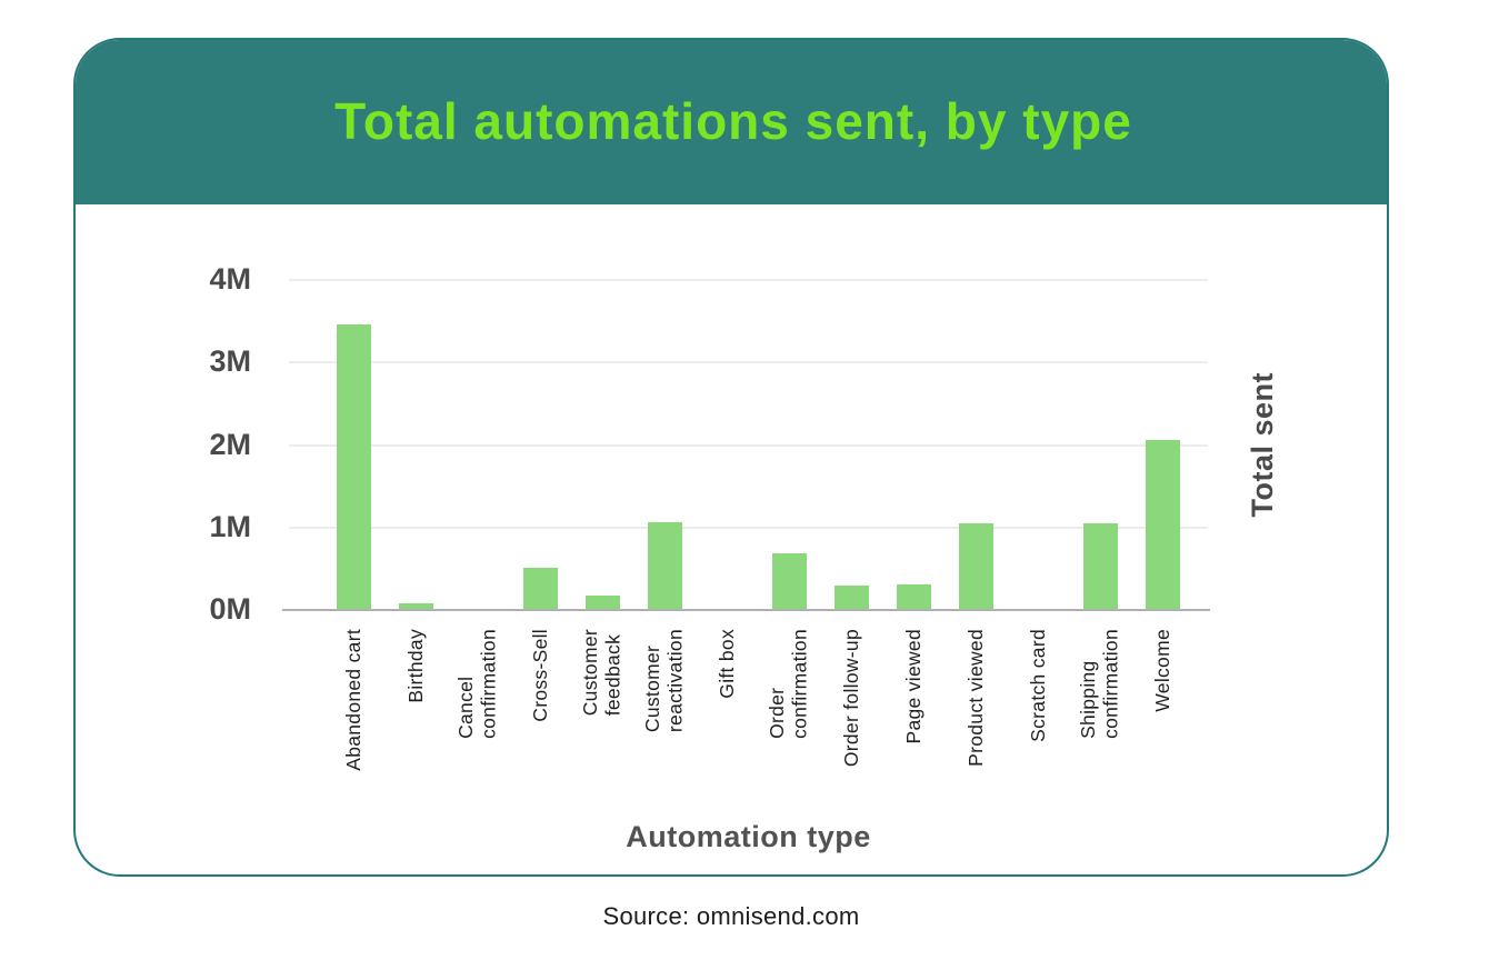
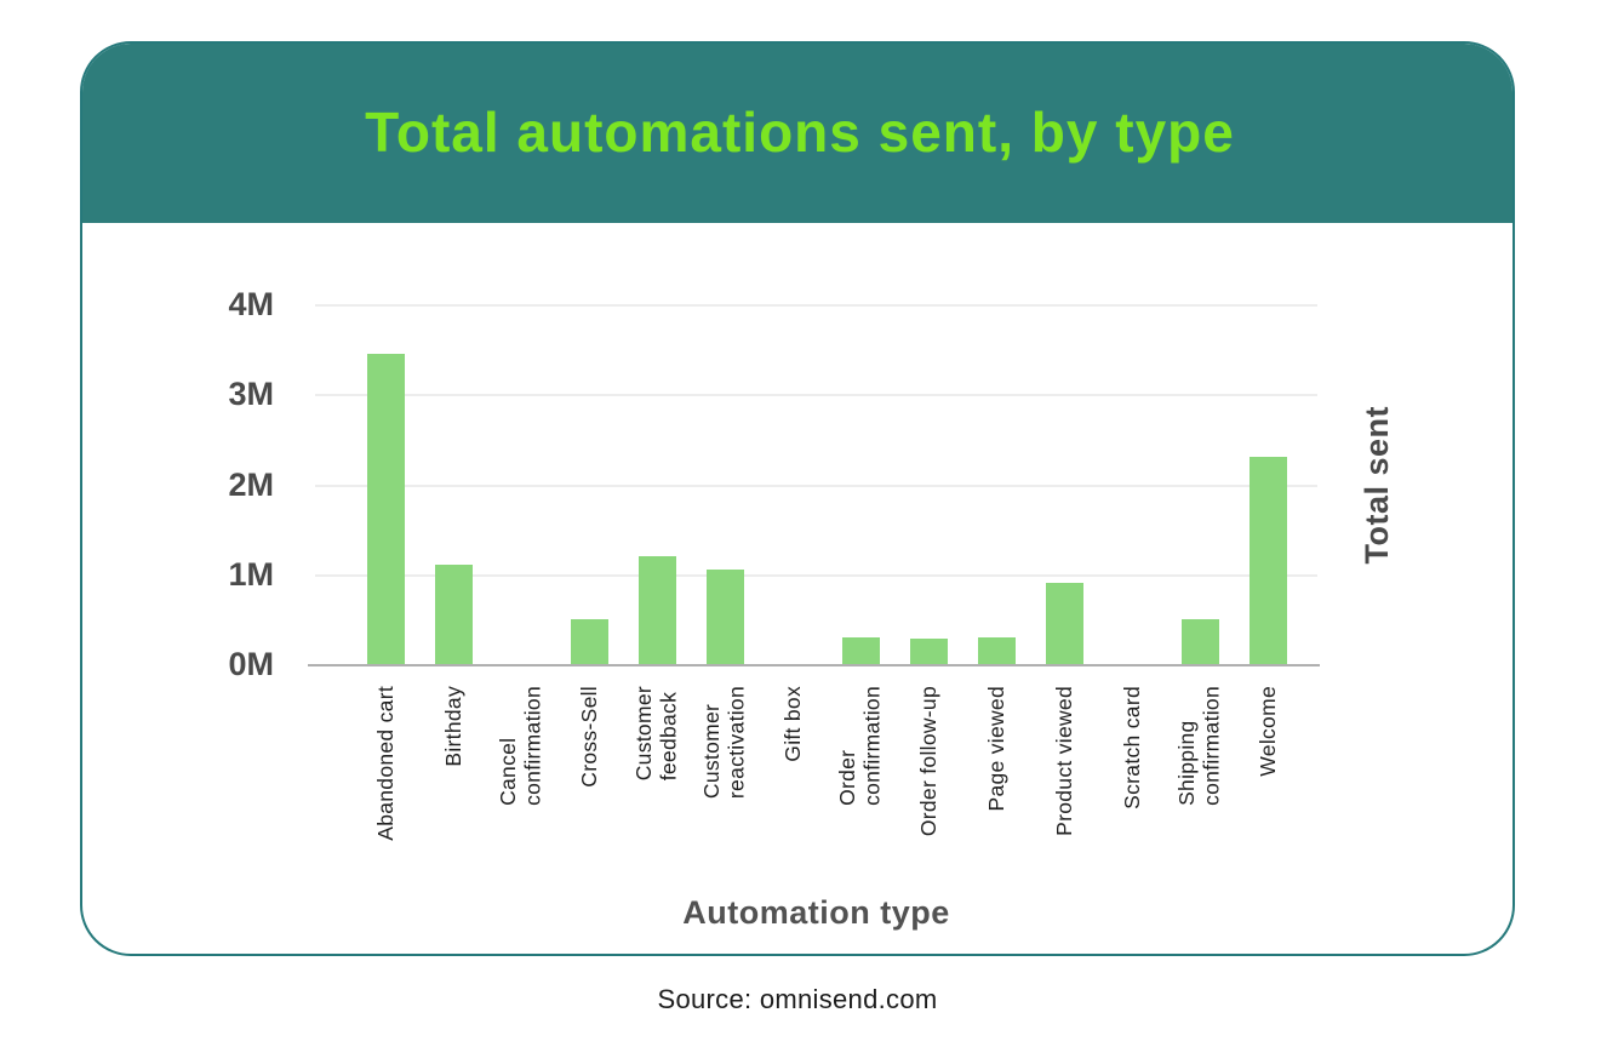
Birthday: 0.1M -> 1.1M
Customer feedback: 0.2M -> 1.2M
Order confirmation: 0.7M -> 0.3M
Product viewed: 1.0M -> 0.9M
Shipping confirmation: 1.0M -> 0.5M
Welcome: 2.0M -> 2.3M
